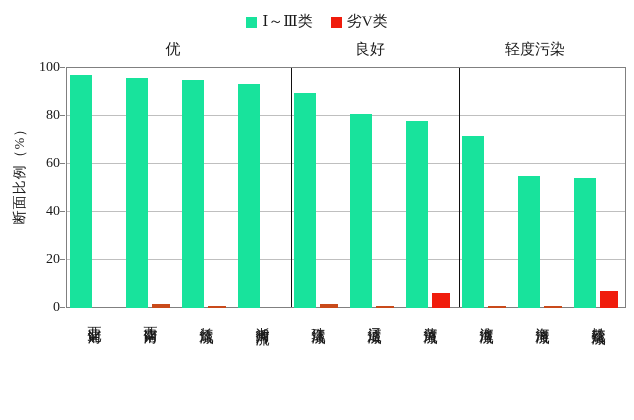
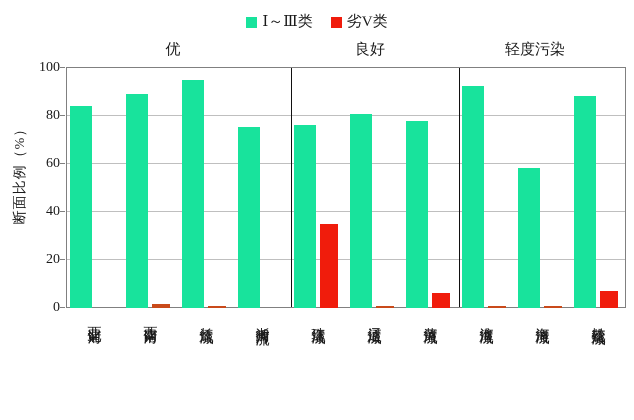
Ⅰ～Ⅲ类/西北诸河: 96 -> 84
Ⅰ～Ⅲ类/西南诸河: 96 -> 89
Ⅰ～Ⅲ类/浙闽片河流: 93 -> 75
Ⅰ～Ⅲ类/珠江流域: 89 -> 76
劣V类/珠江流域: 2 -> 35
Ⅰ～Ⅲ类/淮河流域: 72 -> 92
Ⅰ～Ⅲ类/海河流域: 55 -> 58
Ⅰ～Ⅲ类/松花江流域: 54 -> 88
